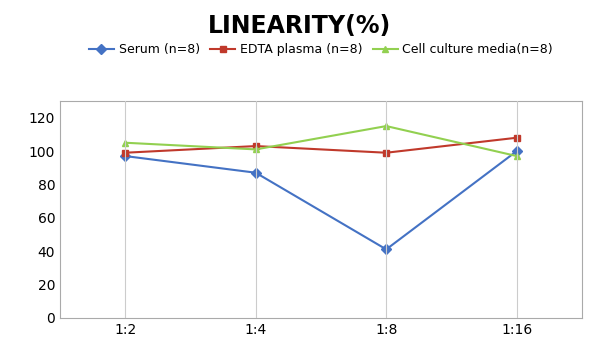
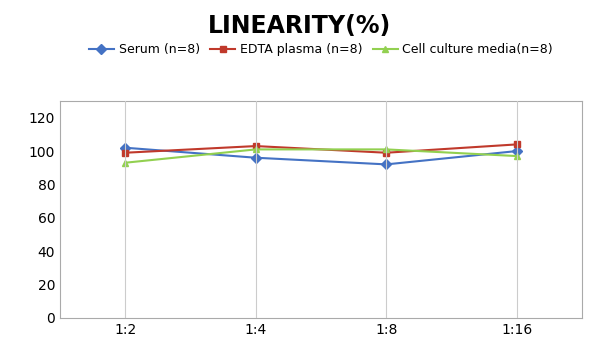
Serum (n=8)/1:2: 97 -> 102
Cell culture media(n=8)/1:2: 105 -> 93
Serum (n=8)/1:4: 87 -> 96
Serum (n=8)/1:8: 41 -> 92
Cell culture media(n=8)/1:8: 115 -> 101
EDTA plasma (n=8)/1:16: 108 -> 104
